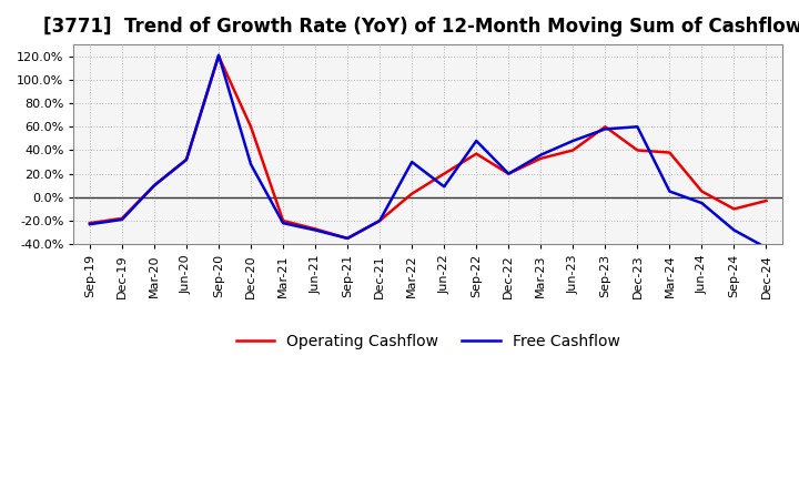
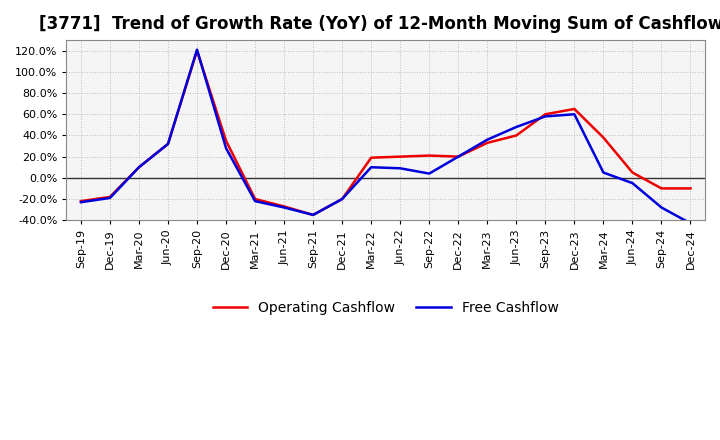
Operating Cashflow/Dec-20: 60% -> 35%
Operating Cashflow/Mar-22: 3% -> 19%
Free Cashflow/Mar-22: 30% -> 10%
Operating Cashflow/Sep-22: 37% -> 21%
Free Cashflow/Sep-22: 48% -> 4%
Operating Cashflow/Dec-23: 40% -> 65%
Operating Cashflow/Dec-24: -3% -> -10%
